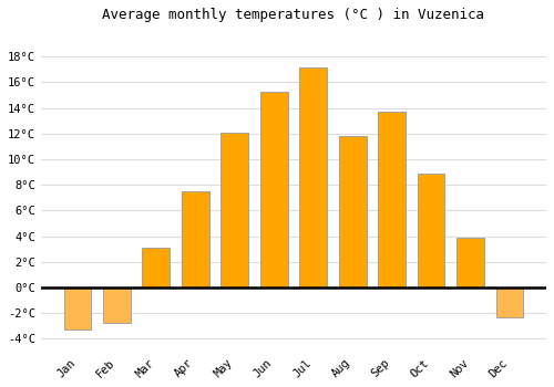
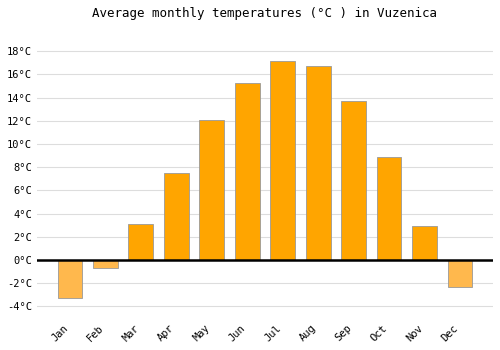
Feb: -2.8°C -> -0.7°C
Aug: 11.8°C -> 16.7°C
Nov: 3.9°C -> 2.9°C
